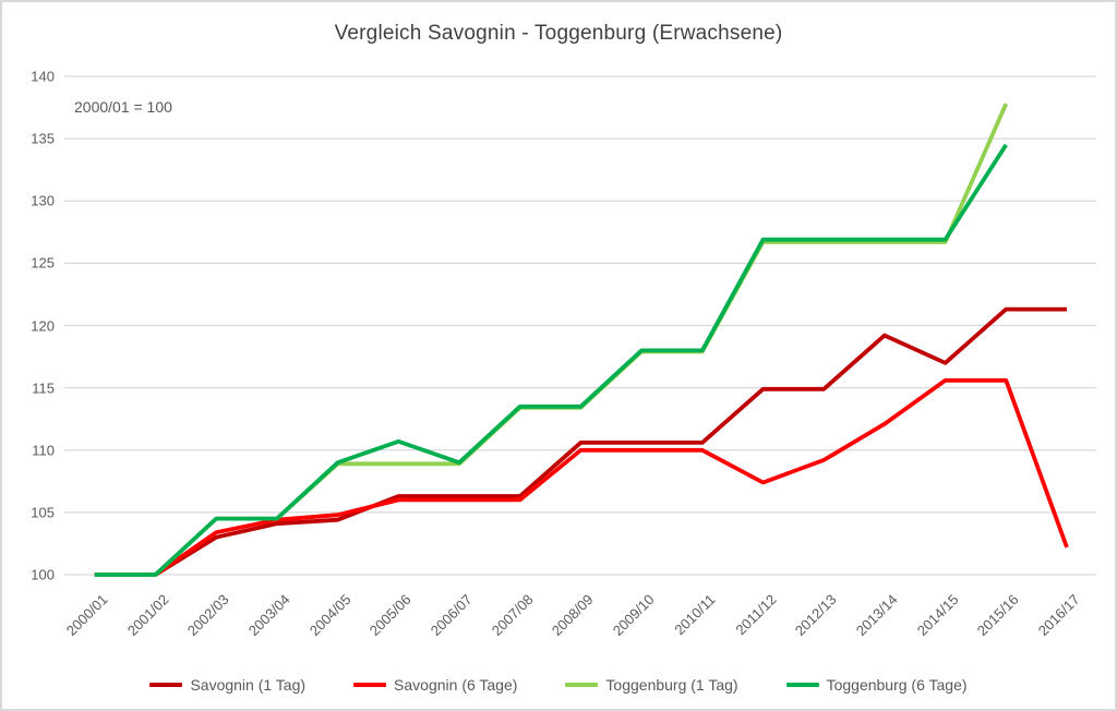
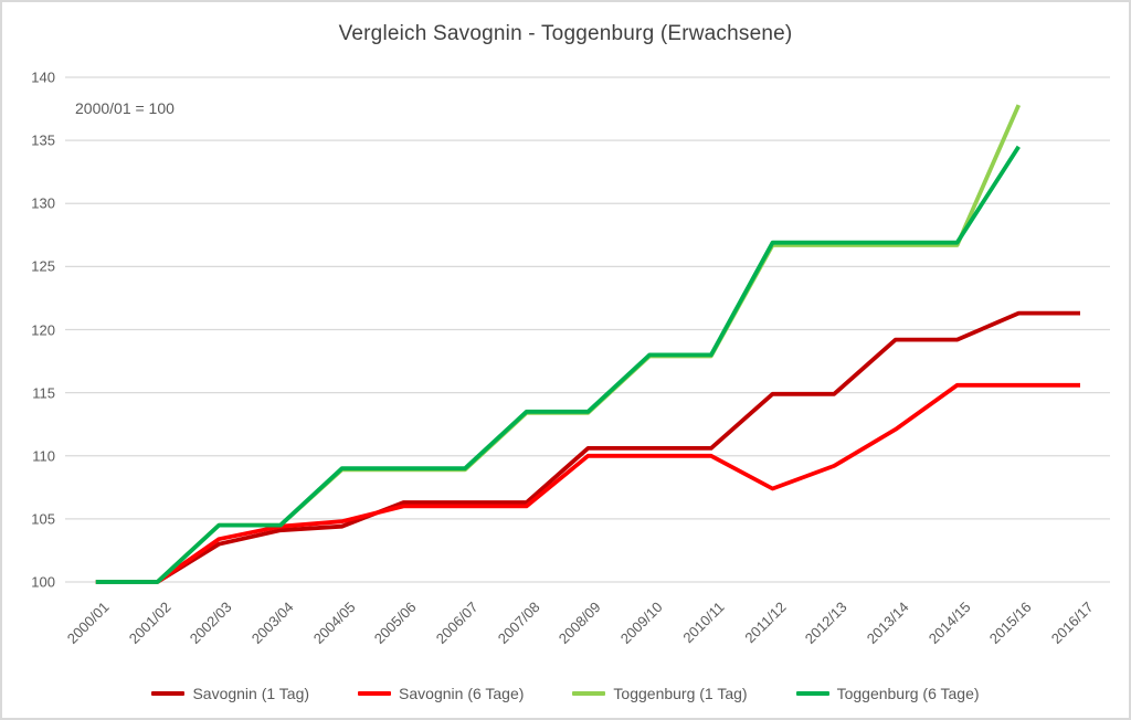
Toggenburg (6 Tage)/2005/06: 110.7 -> 109.0
Savognin (1 Tag)/2014/15: 117.0 -> 119.2
Savognin (6 Tage)/2016/17: 102.2 -> 115.6
